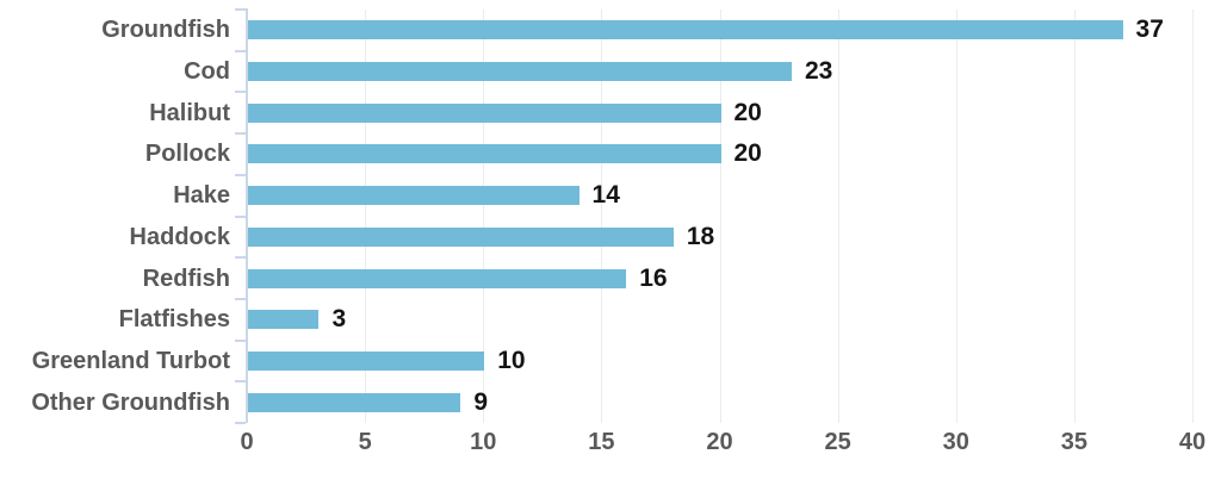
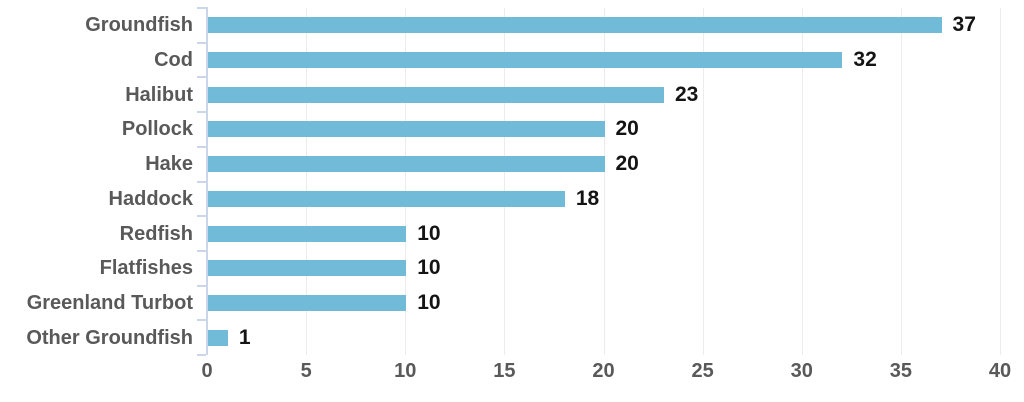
Cod: 23 -> 32
Halibut: 20 -> 23
Hake: 14 -> 20
Redfish: 16 -> 10
Flatfishes: 3 -> 10
Other Groundfish: 9 -> 1
